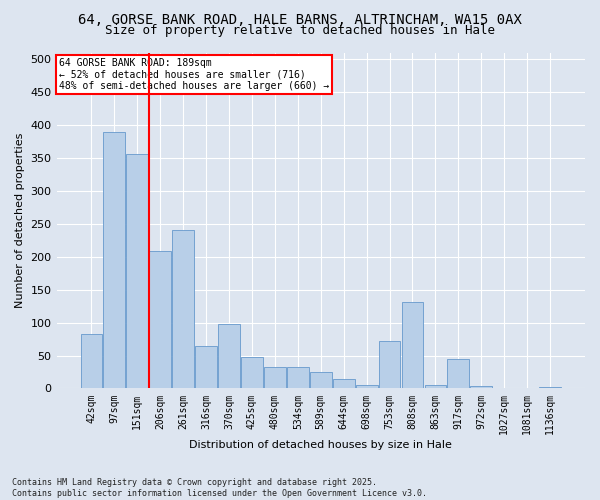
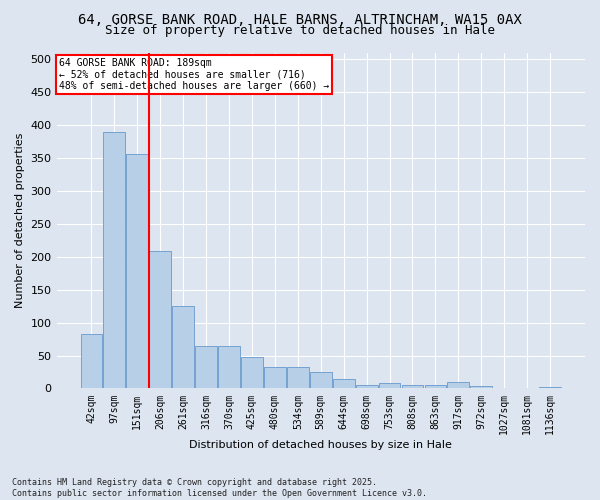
261sqm: 240 -> 125
370sqm: 98 -> 65
753sqm: 72 -> 8
808sqm: 132 -> 5
917sqm: 44 -> 10
